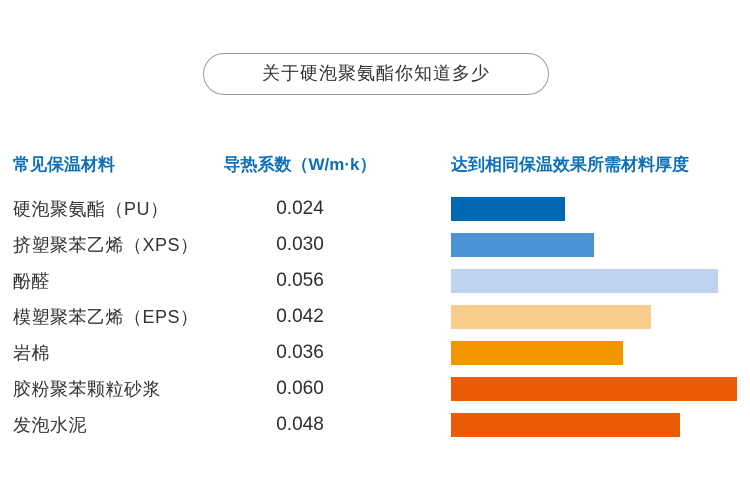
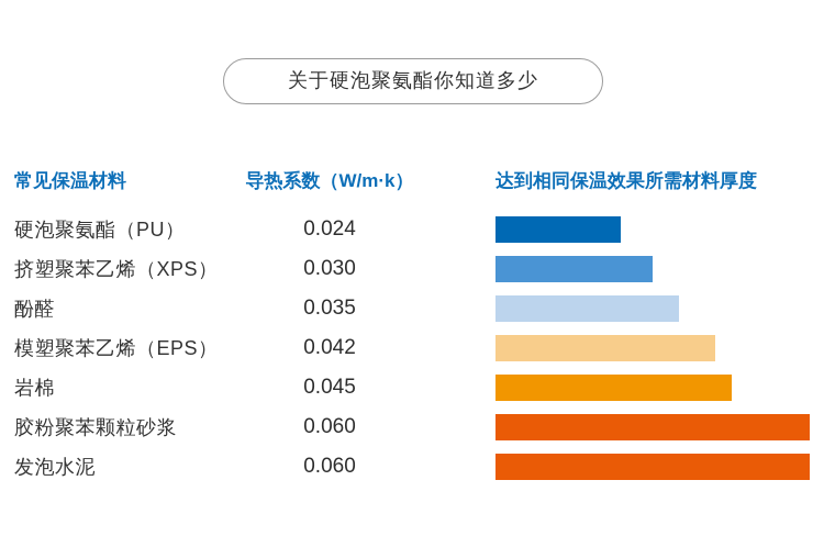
酚醛: 0.056 -> 0.035
岩棉: 0.036 -> 0.045
发泡水泥: 0.048 -> 0.060
